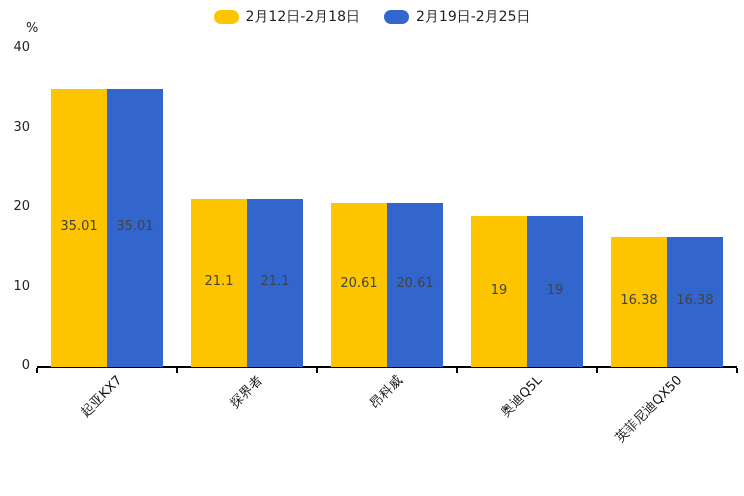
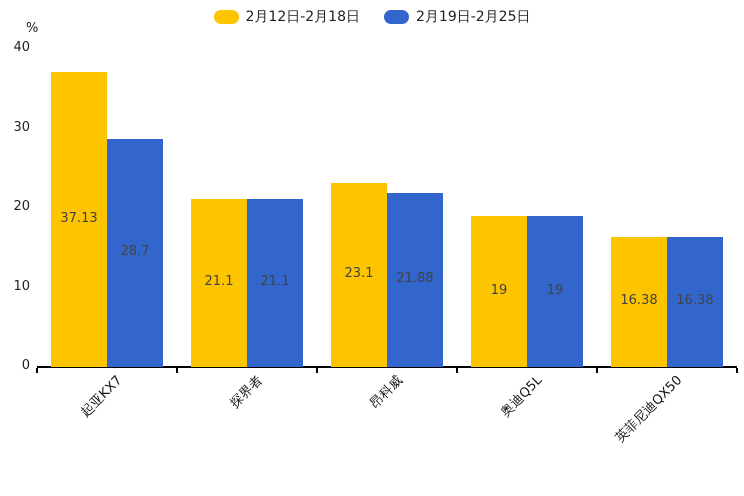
2月12日-2月18日/起亚KX7: 35.01 -> 37.13
2月19日-2月25日/起亚KX7: 35.01 -> 28.7
2月12日-2月18日/昂科威: 20.61 -> 23.1
2月19日-2月25日/昂科威: 20.61 -> 21.88
